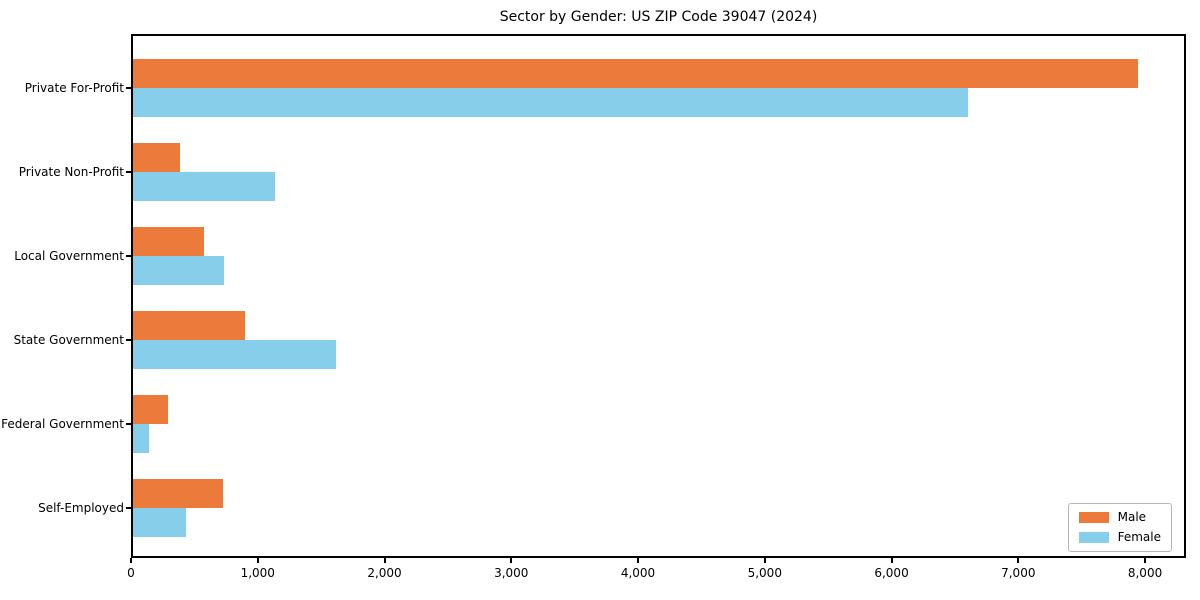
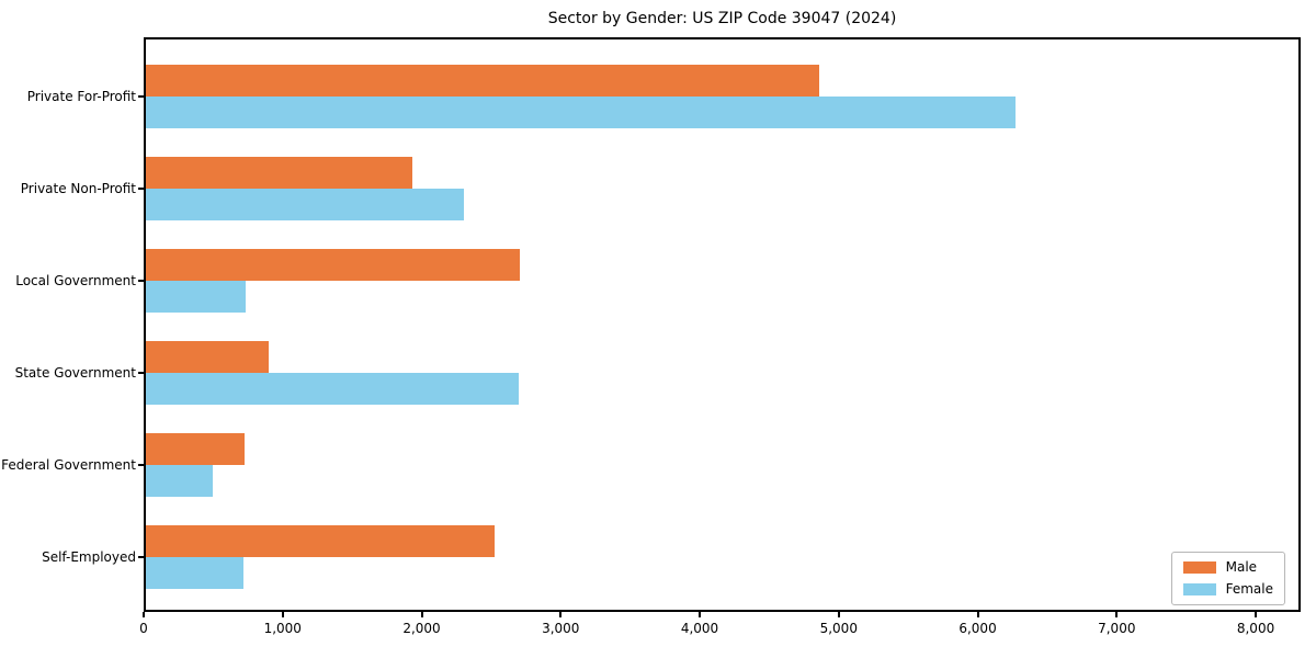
Male/Private For-Profit: 7930 -> 4840
Female/Private For-Profit: 6590 -> 6260
Male/Private Non-Profit: 370 -> 1920
Female/Private Non-Profit: 1120 -> 2290
Male/Local Government: 560 -> 2690
Female/State Government: 1600 -> 2680
Male/Federal Government: 280 -> 710
Female/Federal Government: 130 -> 480
Male/Self-Employed: 710 -> 2510
Female/Self-Employed: 420 -> 700
